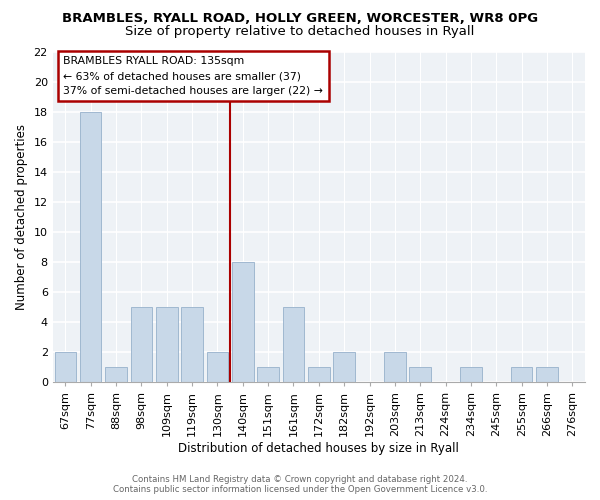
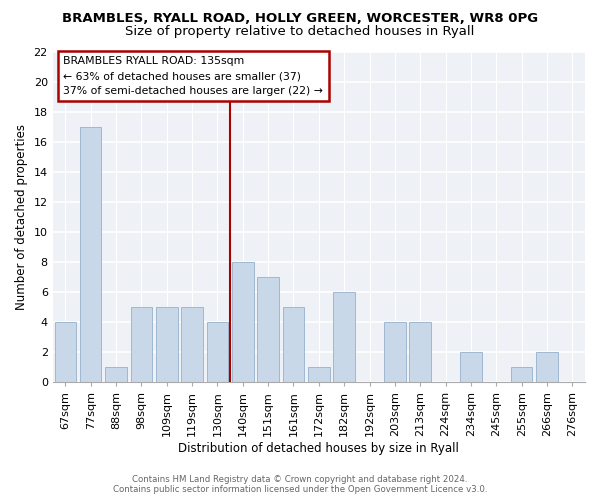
67sqm: 2 -> 4
77sqm: 18 -> 17
130sqm: 2 -> 4
151sqm: 1 -> 7
182sqm: 2 -> 6
203sqm: 2 -> 4
213sqm: 1 -> 4
234sqm: 1 -> 2
266sqm: 1 -> 2
